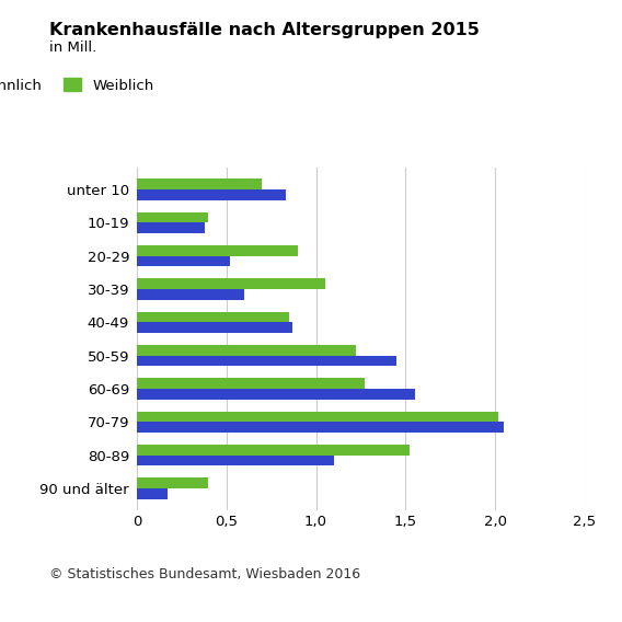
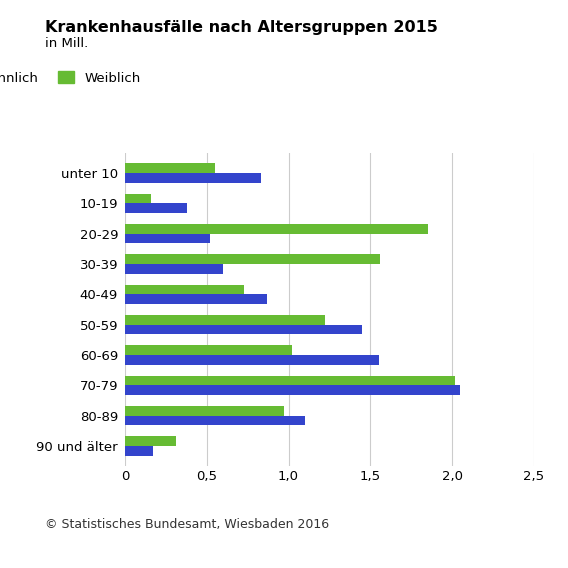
Weiblich/unter 10: 0,70 -> 0,55
Weiblich/10-19: 0,40 -> 0,16
Weiblich/20-29: 0,90 -> 1,85
Weiblich/30-39: 1,05 -> 1,56
Weiblich/40-49: 0,85 -> 0,73
Weiblich/60-69: 1,27 -> 1,02
Weiblich/80-89: 1,52 -> 0,97
Weiblich/90 und älter: 0,40 -> 0,31
